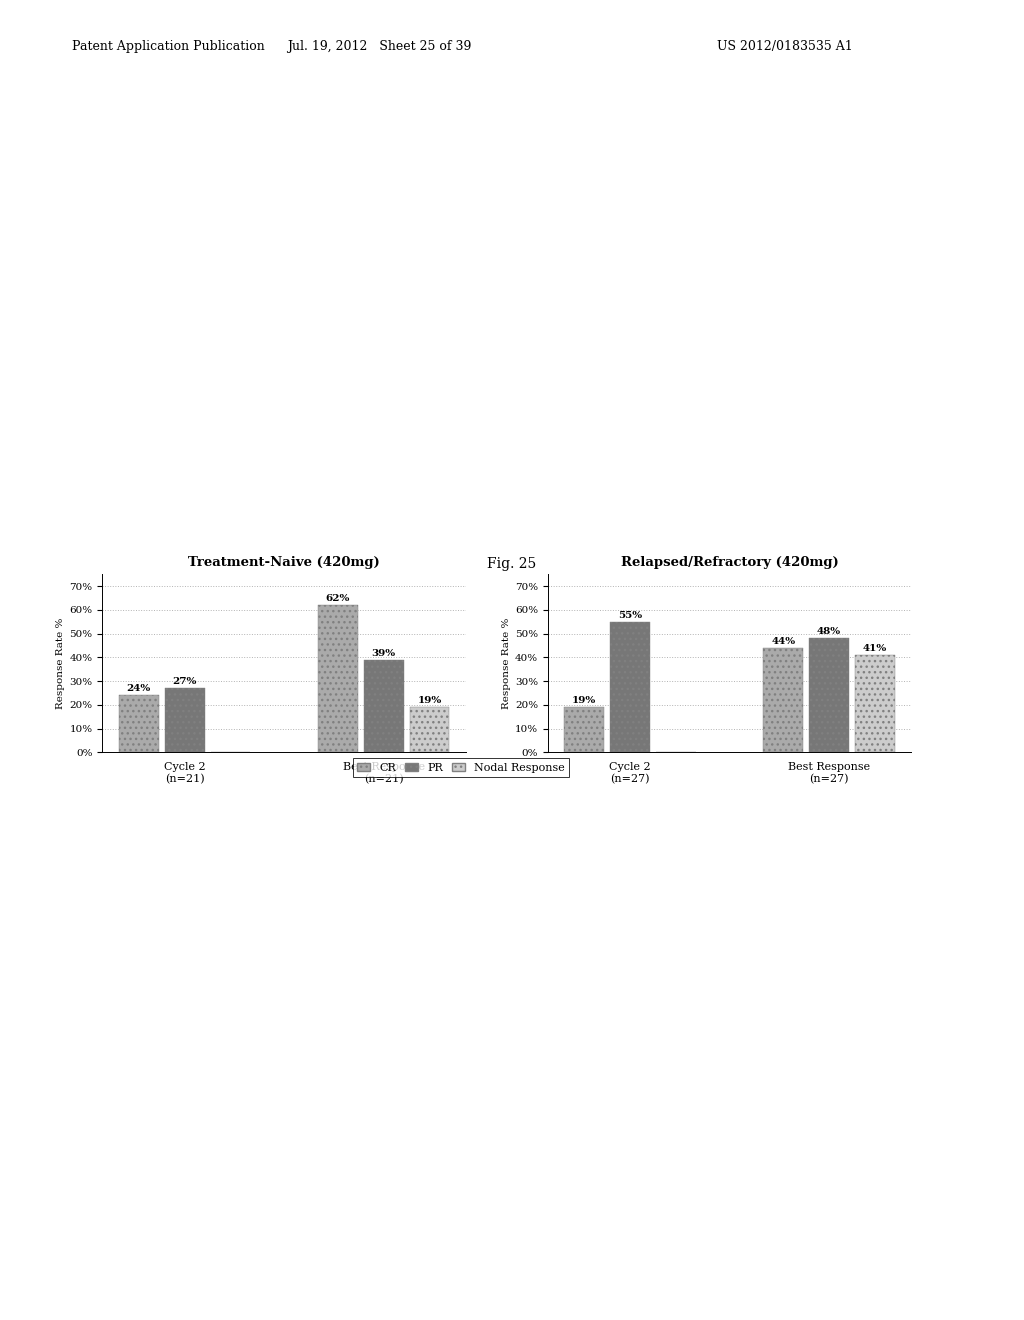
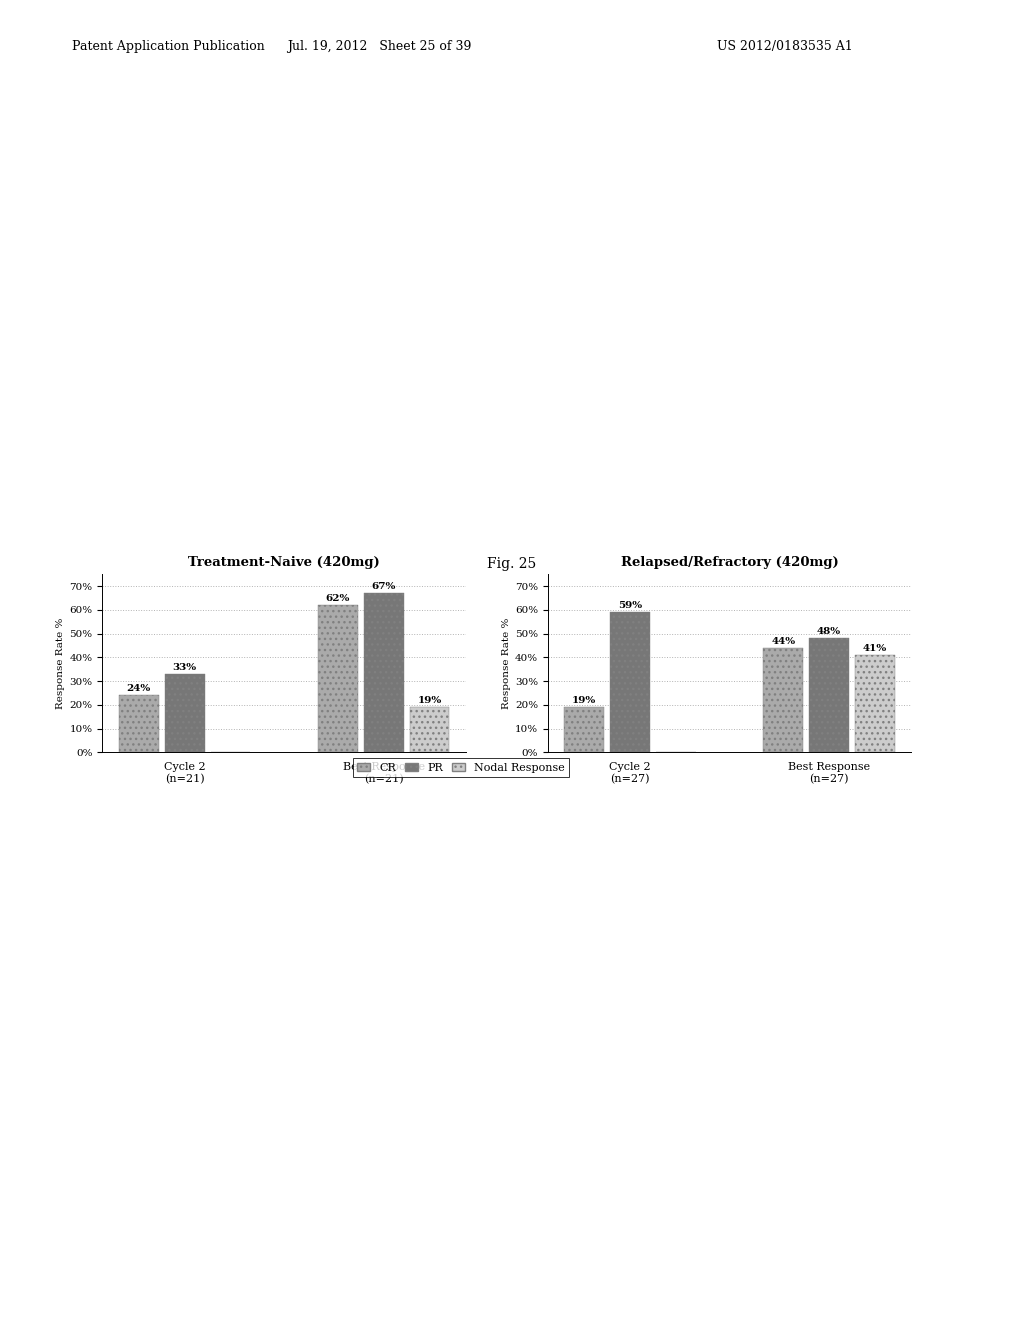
Treatment-Naive (420mg)/PR/Cycle 2 (n=21): 27% -> 33%
Treatment-Naive (420mg)/PR/Best Response (n=21): 39% -> 67%
Relapsed/Refractory (420mg)/PR/Cycle 2 (n=27): 55% -> 59%
